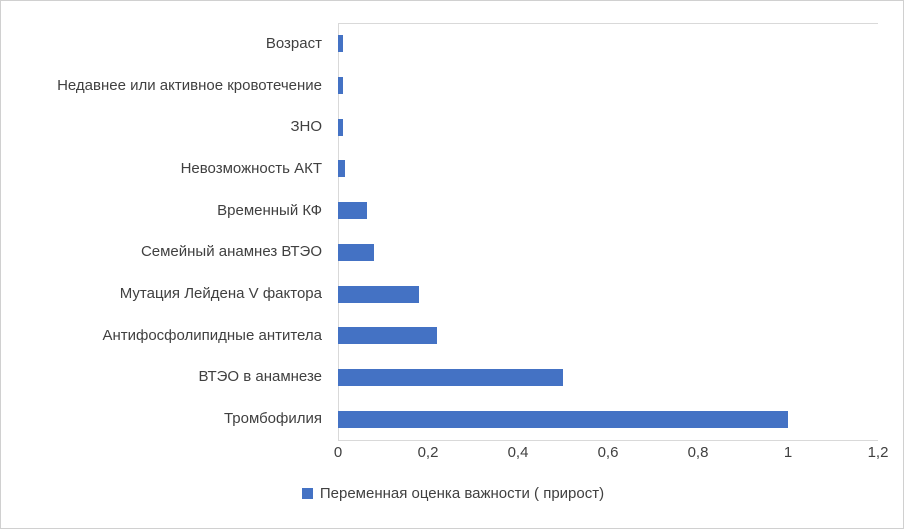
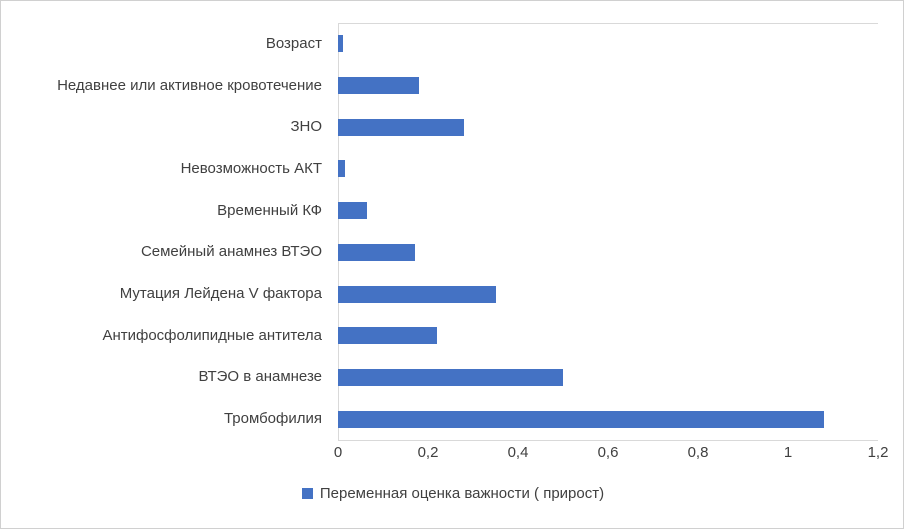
Недавнее или активное кровотечение: 0,01 -> 0,18
ЗНО: 0,01 -> 0,28
Семейный анамнез ВТЭО: 0,08 -> 0,17
Мутация Лейдена V фактора: 0,18 -> 0,35
Тромбофилия: 1,00 -> 1,08
